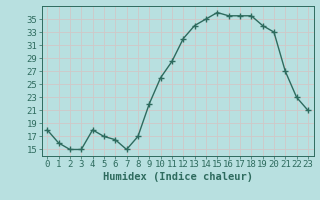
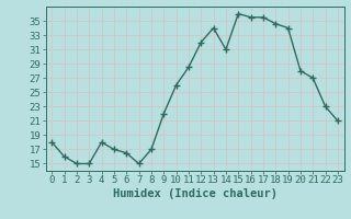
14: 35.0 -> 31.0
18: 35.5 -> 34.6
20: 33.0 -> 28.0
